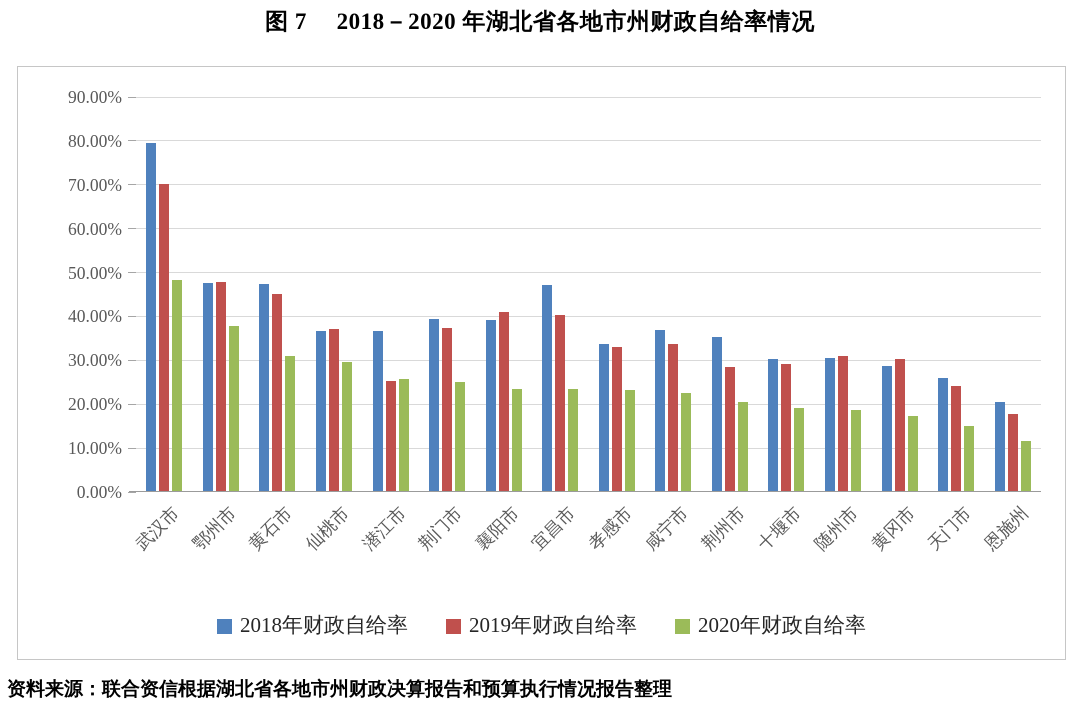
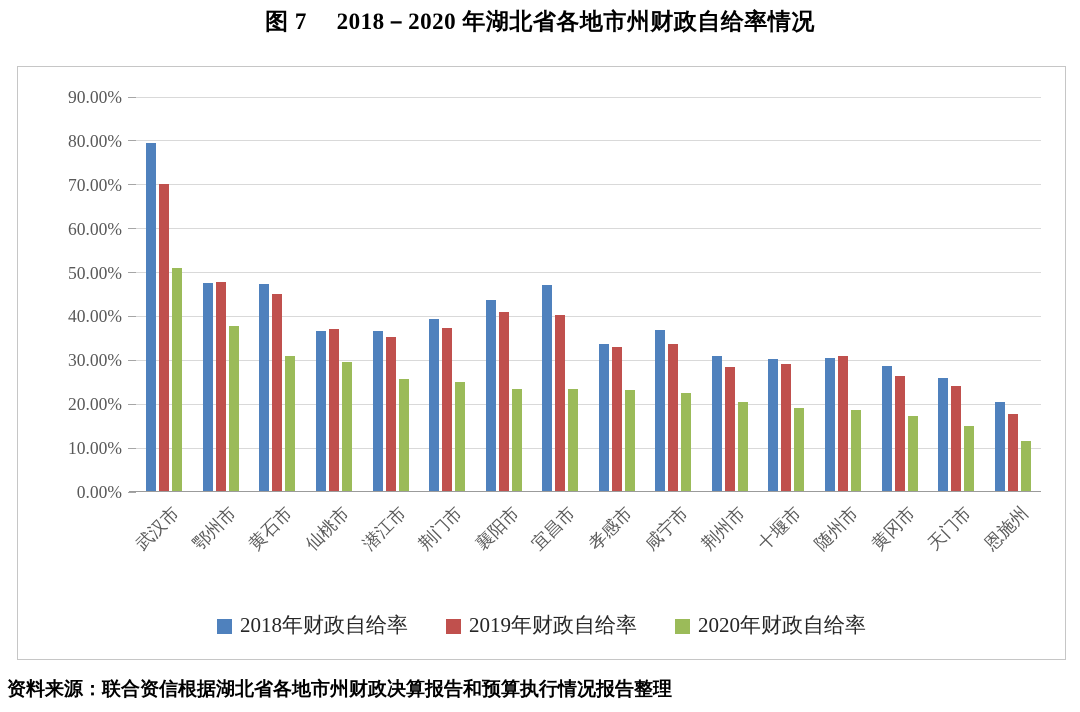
2020年财政自给率/武汉市: 48% -> 51%
2019年财政自给率/潜江市: 25% -> 35%
2018年财政自给率/襄阳市: 39% -> 44%
2018年财政自给率/荆州市: 35% -> 31%
2019年财政自给率/黄冈市: 30% -> 26%
